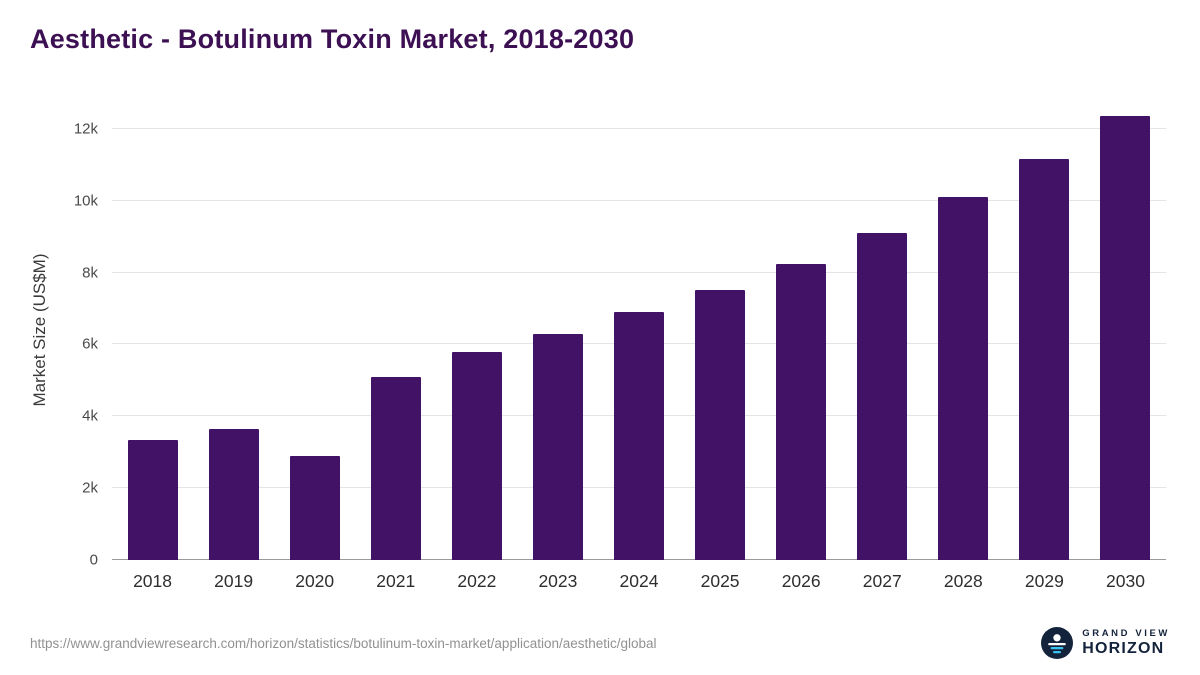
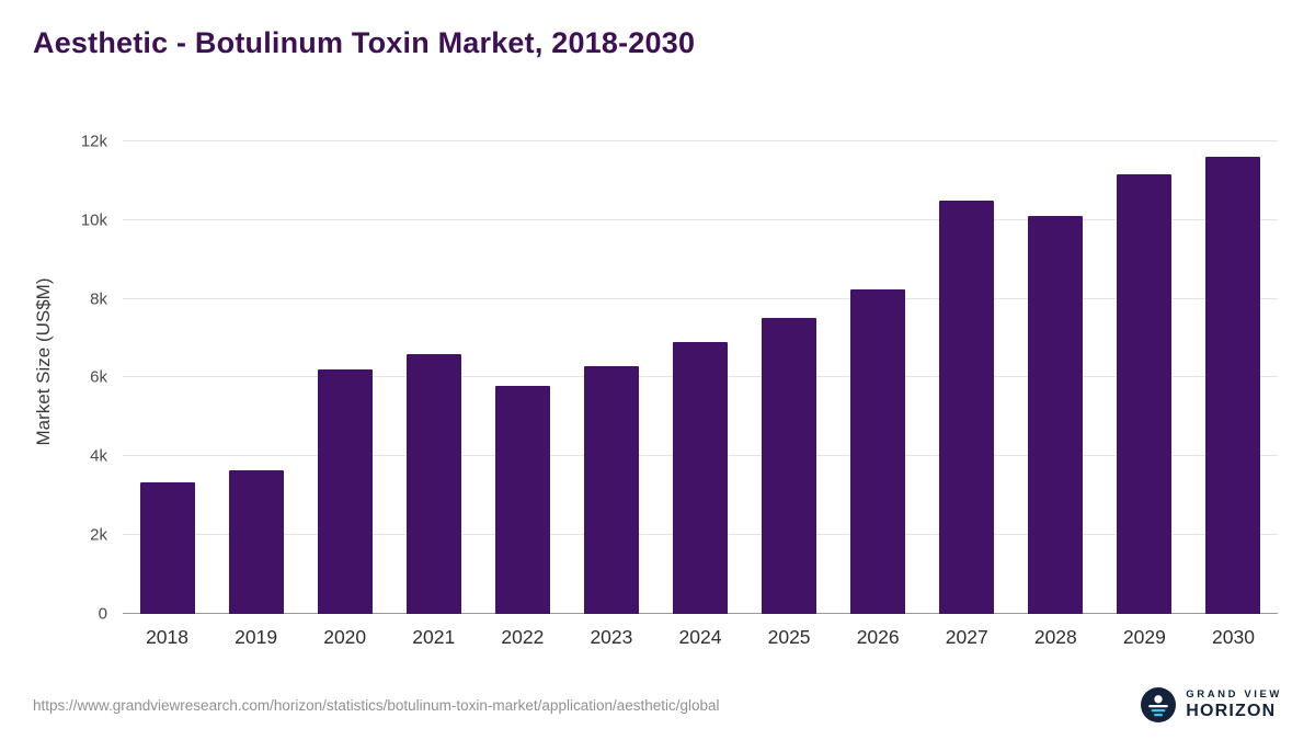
2020: 2.9k -> 6.2k
2021: 5.1k -> 6.6k
2027: 9.1k -> 10.5k
2030: 12.4k -> 11.6k
